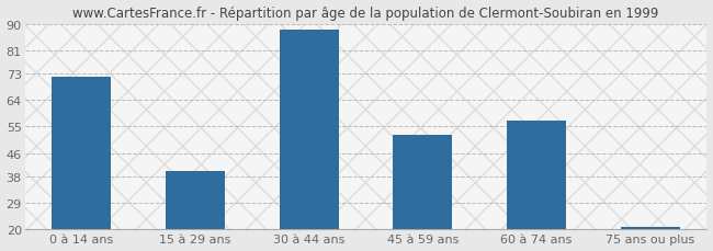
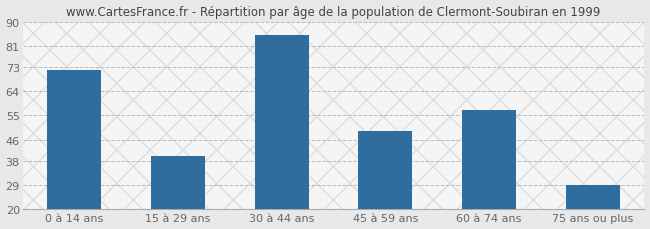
30 à 44 ans: 88 -> 85
45 à 59 ans: 52 -> 49
75 ans ou plus: 21 -> 29
